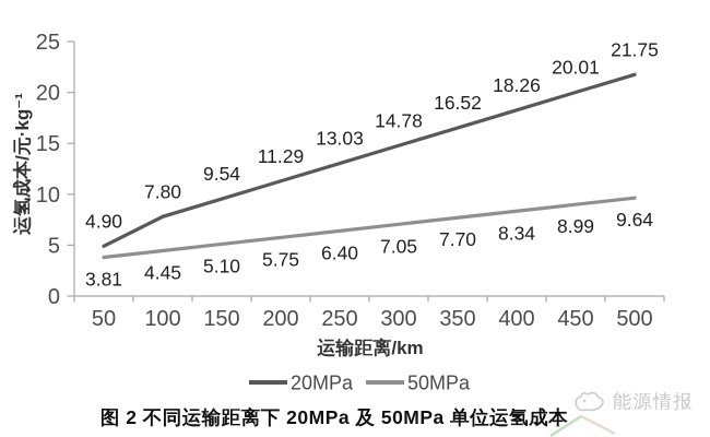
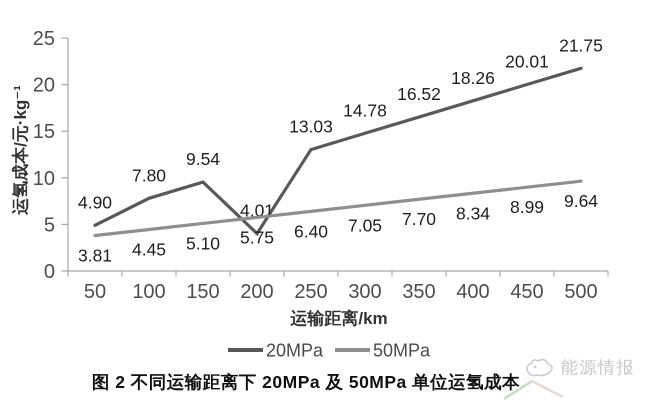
20MPa/200: 11.29 -> 4.01
